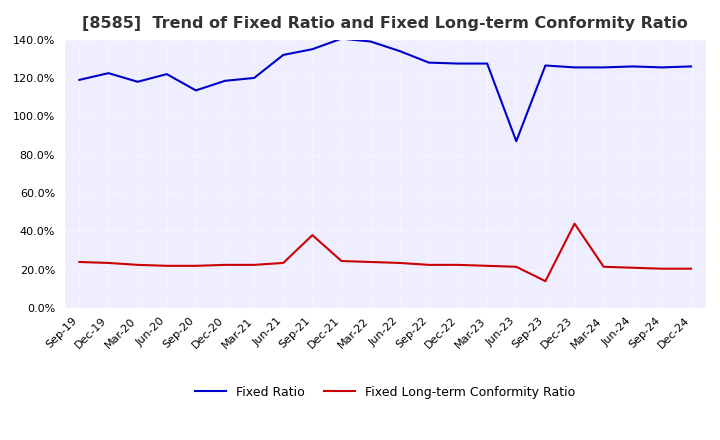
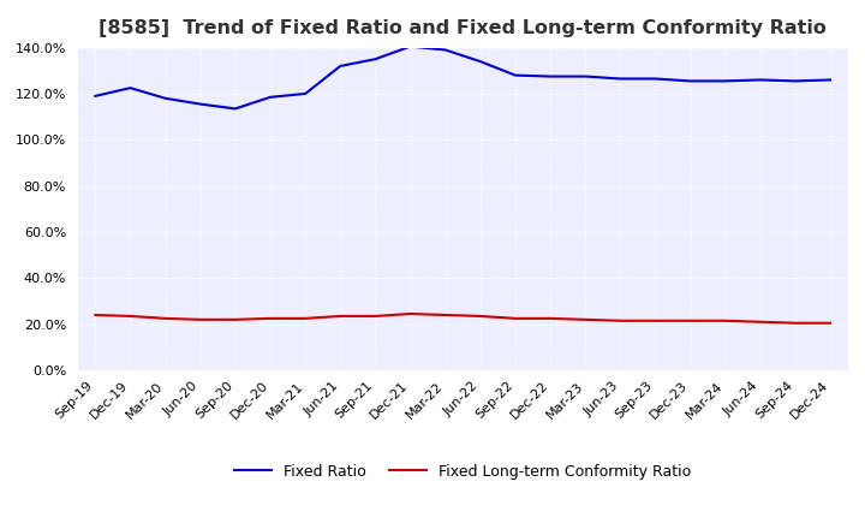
Fixed Ratio/Jun-20: 122% -> 116%
Fixed Long-term Conformity Ratio/Sep-21: 38% -> 24%
Fixed Ratio/Jun-23: 87% -> 126%
Fixed Long-term Conformity Ratio/Sep-23: 14% -> 22%
Fixed Long-term Conformity Ratio/Dec-23: 44% -> 22%
